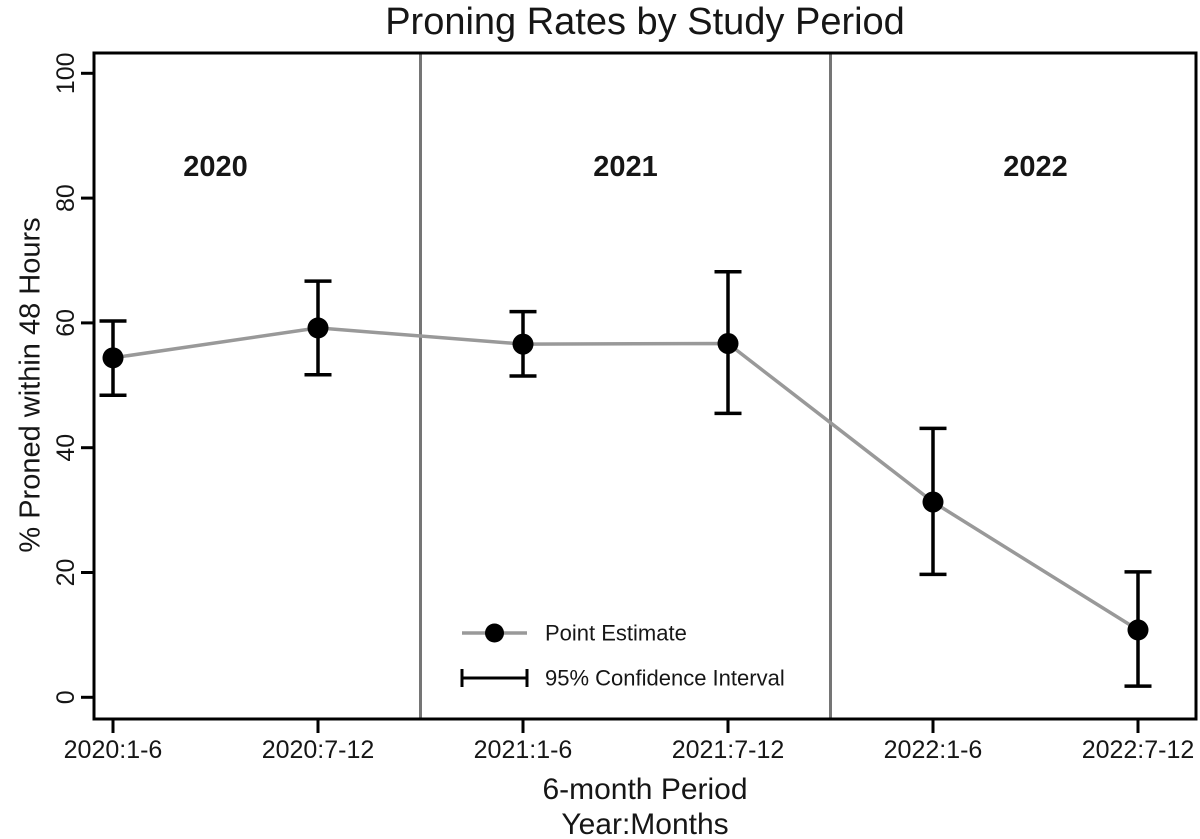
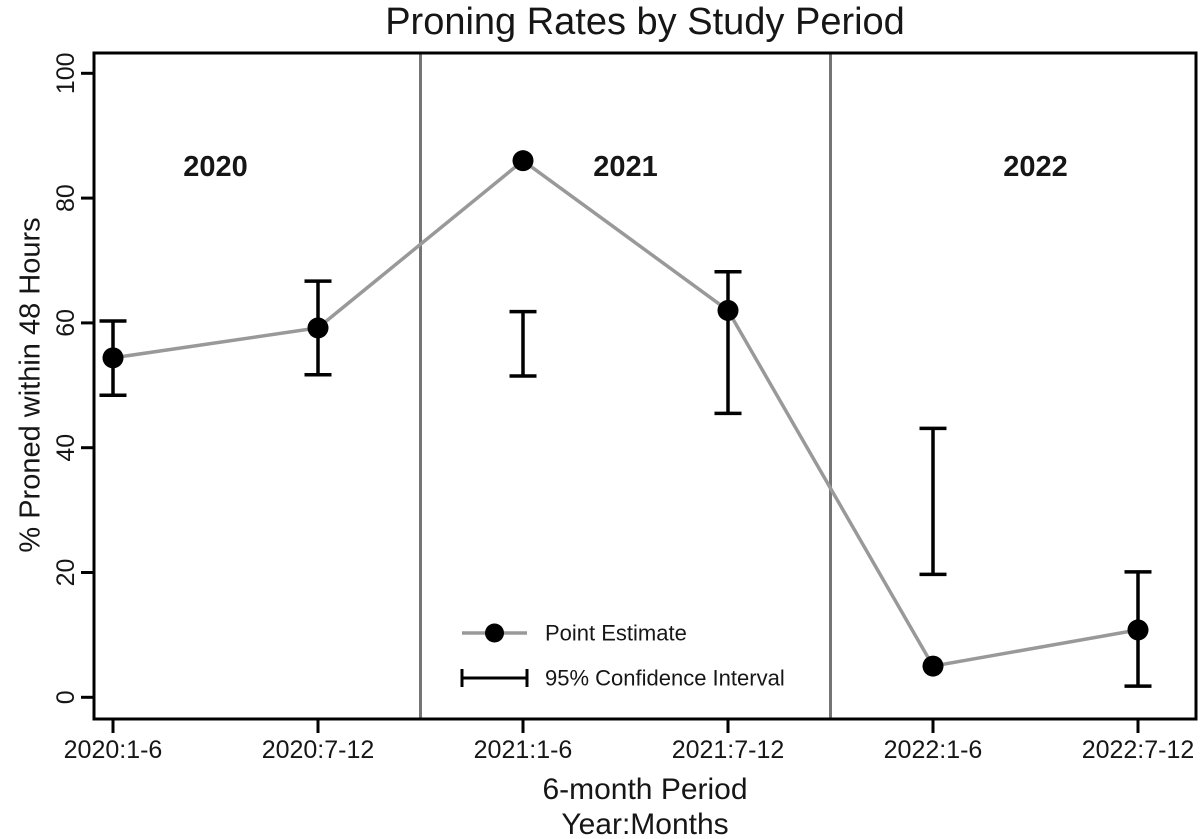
2021:1-6: 57 -> 86
2021:7-12: 57 -> 62
2022:1-6: 31 -> 5
